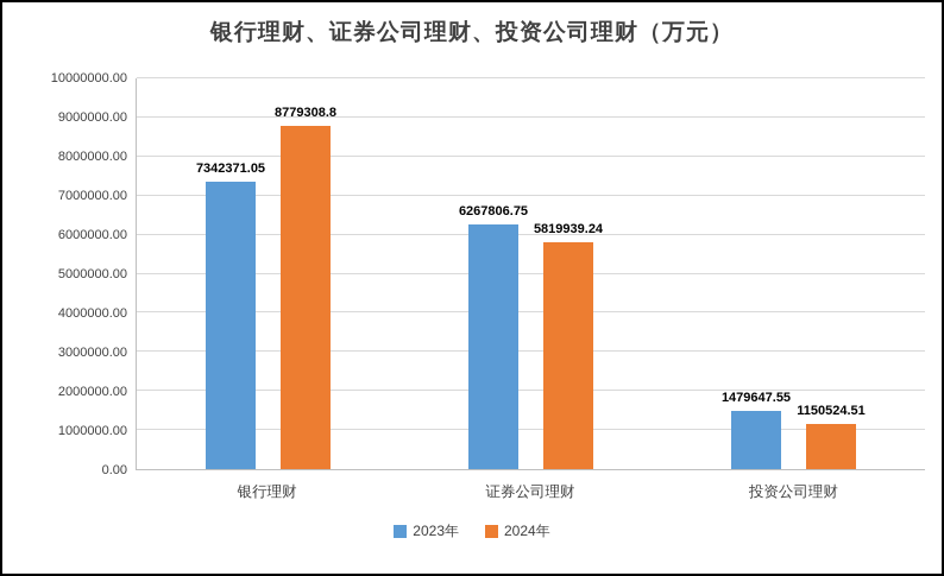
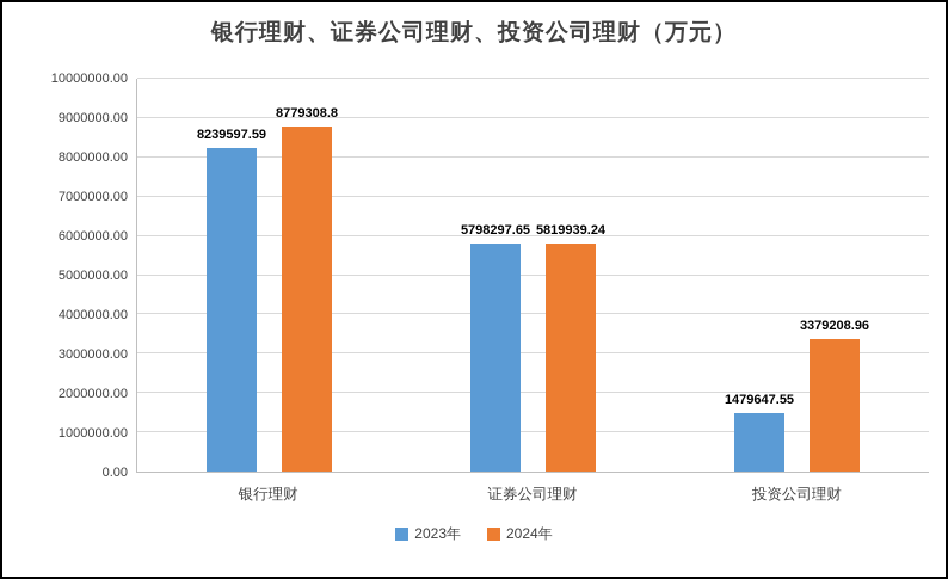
2023年/银行理财: 7342371.05 -> 8239597.59
2023年/证券公司理财: 6267806.75 -> 5798297.65
2024年/投资公司理财: 1150524.51 -> 3379208.96
